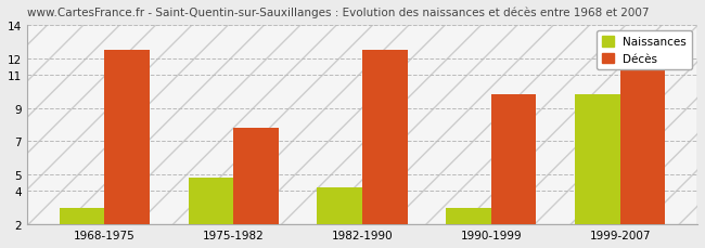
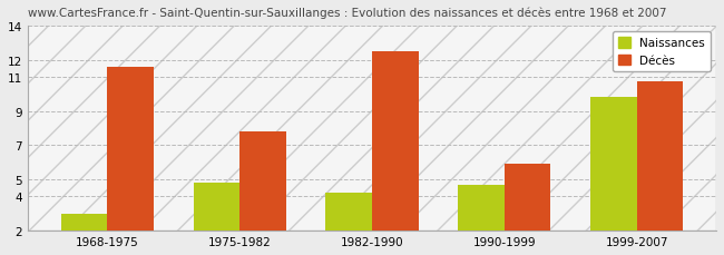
Décès/1968-1975: 12.5 -> 11.6
Naissances/1990-1999: 3.0 -> 4.7
Décès/1990-1999: 9.8 -> 5.9
Décès/1999-2007: 11.3 -> 10.7
